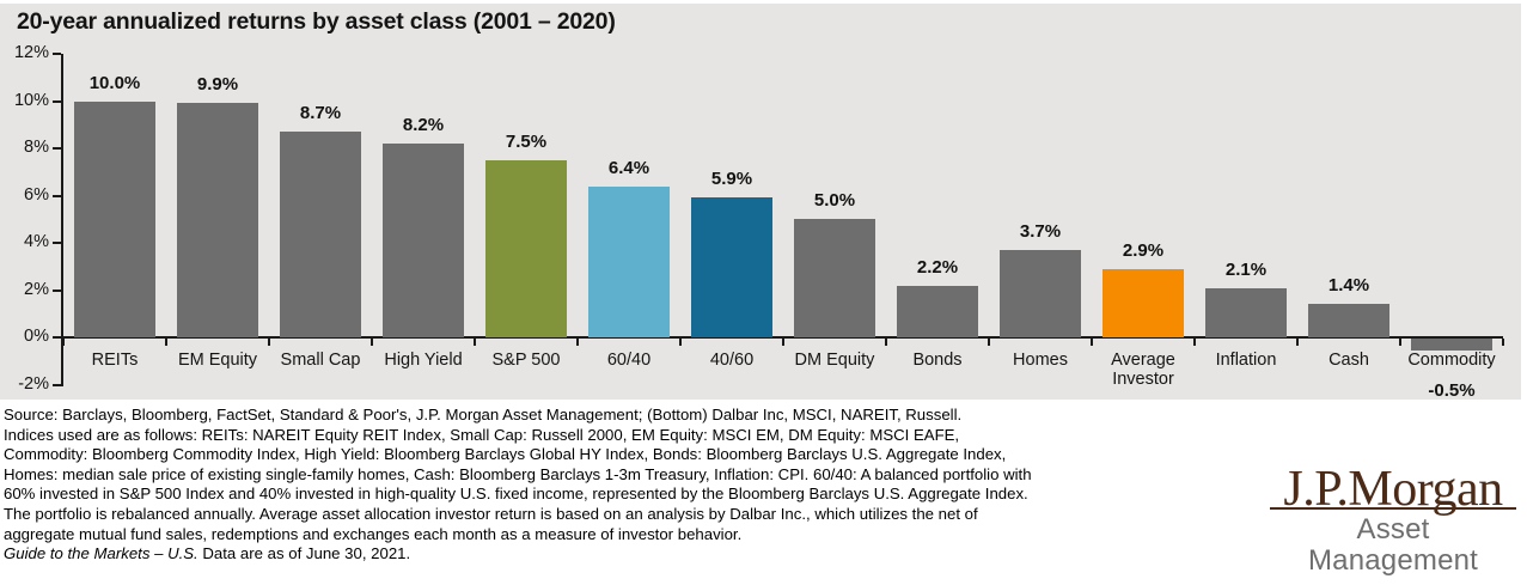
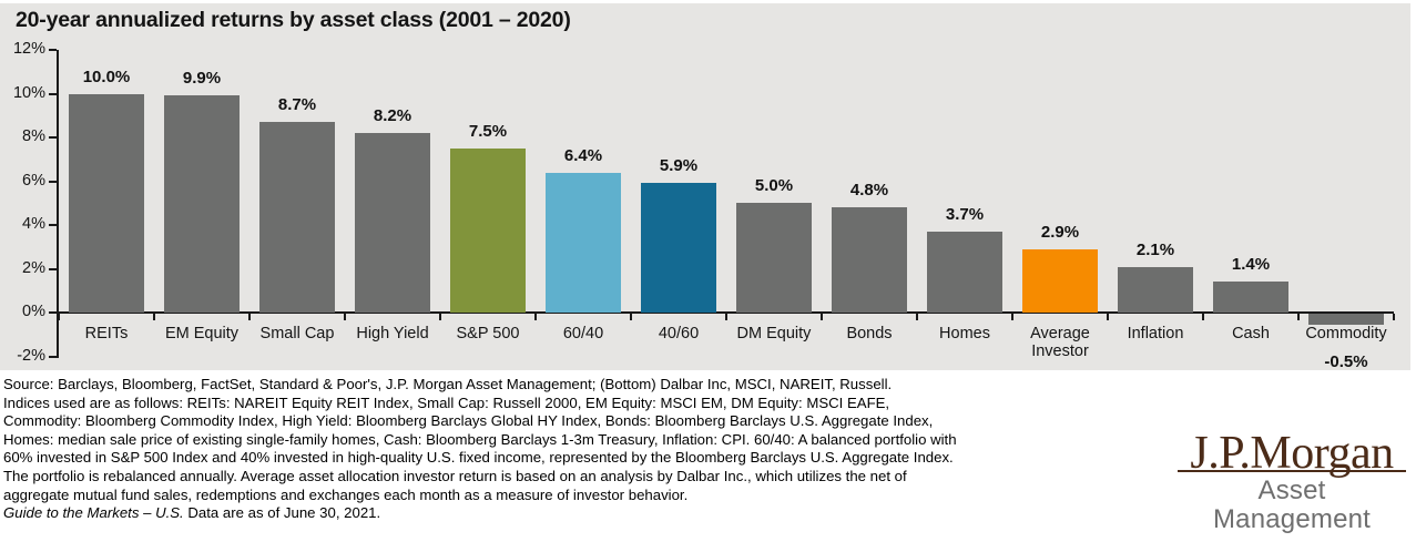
Bonds: 2.2% -> 4.8%
